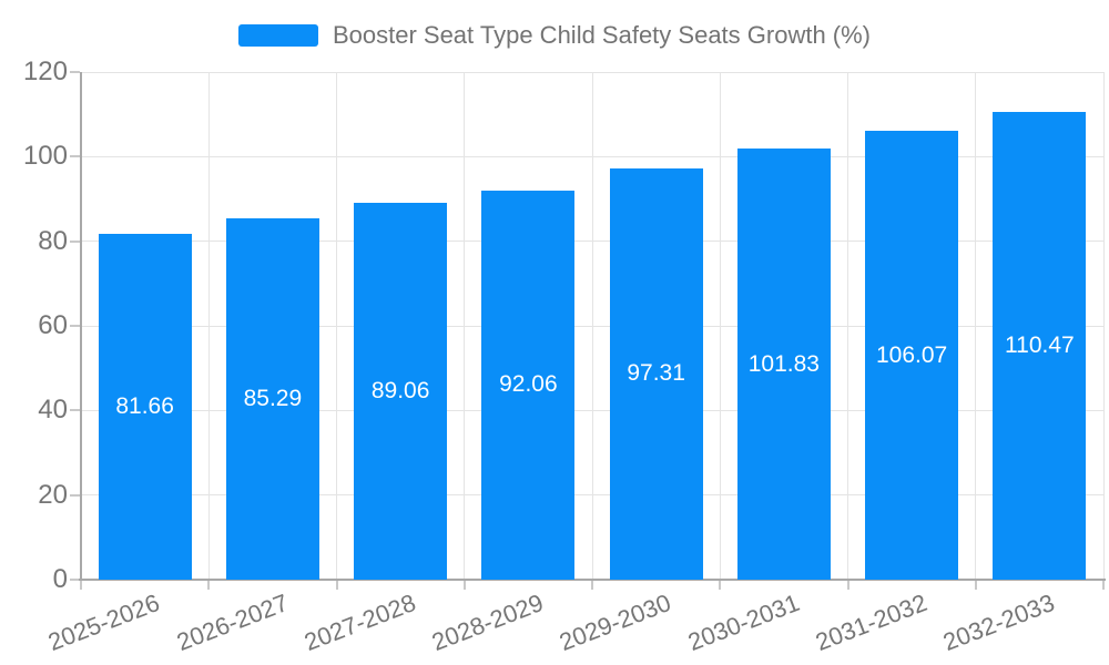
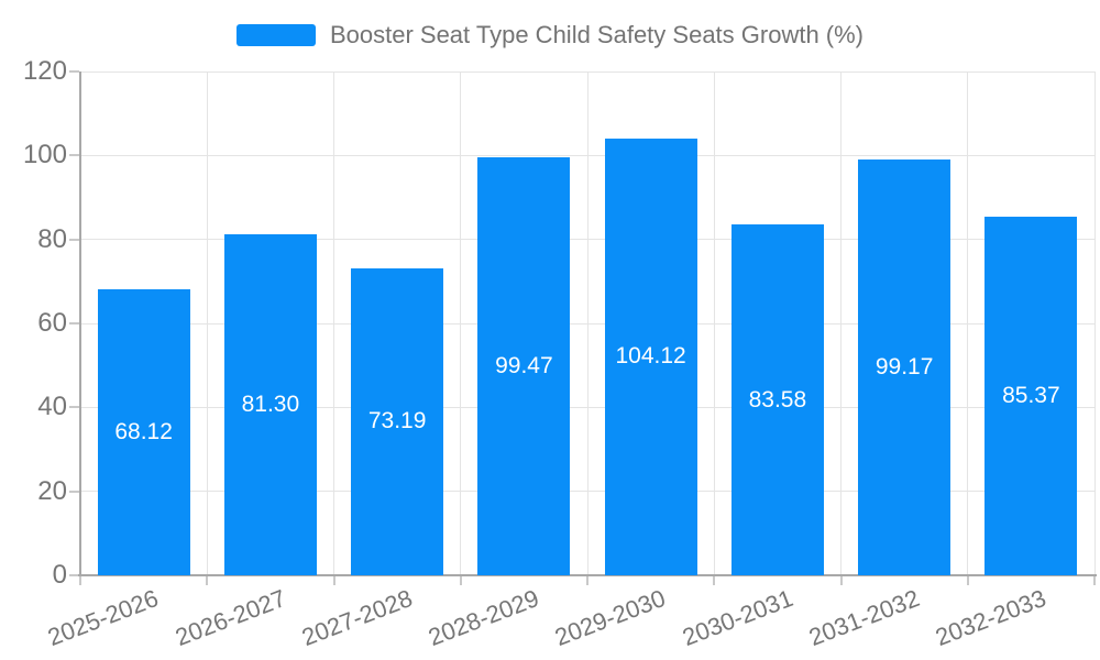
2025-2026: 81.66 -> 68.12
2026-2027: 85.29 -> 81.30
2027-2028: 89.06 -> 73.19
2028-2029: 92.06 -> 99.47
2029-2030: 97.31 -> 104.12
2030-2031: 101.83 -> 83.58
2031-2032: 106.07 -> 99.17
2032-2033: 110.47 -> 85.37
